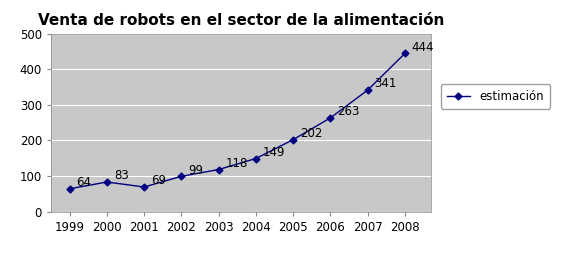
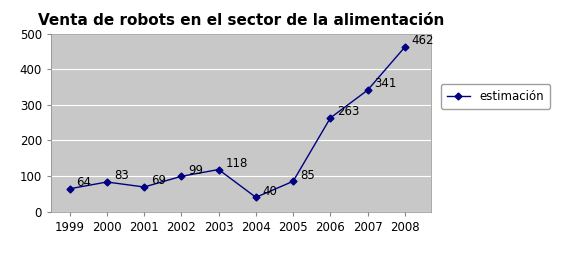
2004: 149 -> 40
2005: 202 -> 85
2008: 444 -> 462
